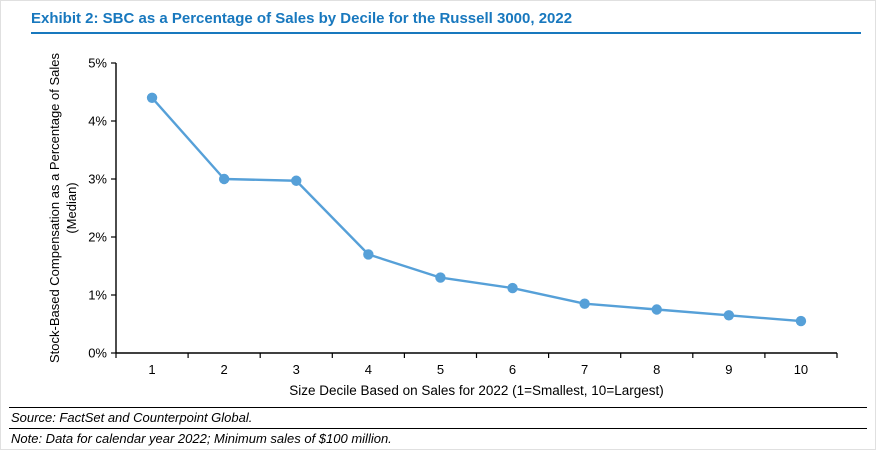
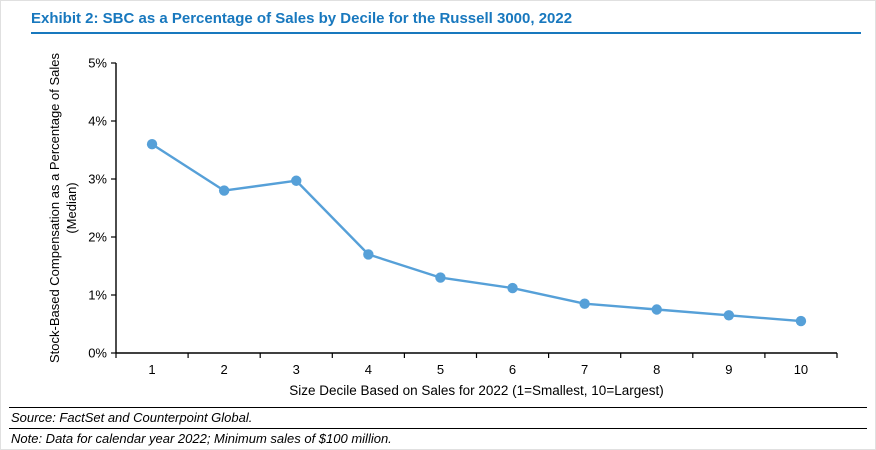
1: 4.4% -> 3.6%
2: 3.0% -> 2.8%
